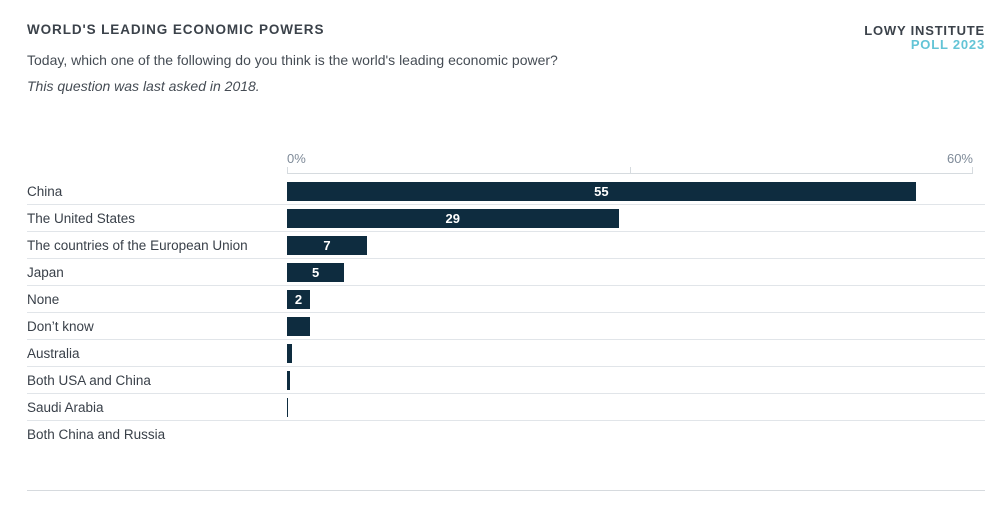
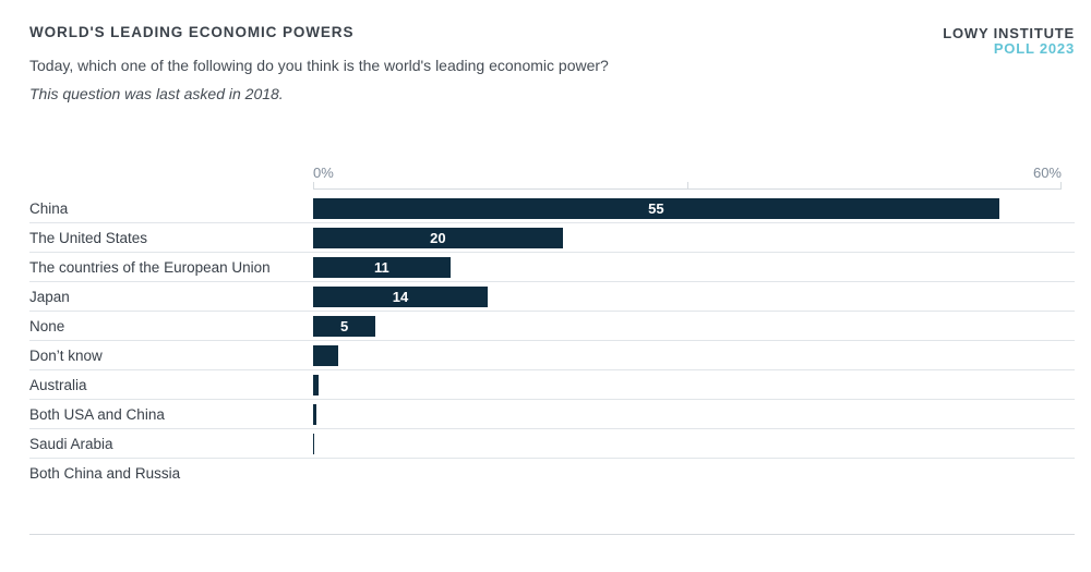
The United States: 29 -> 20
The countries of the European Union: 7 -> 11
Japan: 5 -> 14
None: 2 -> 5
